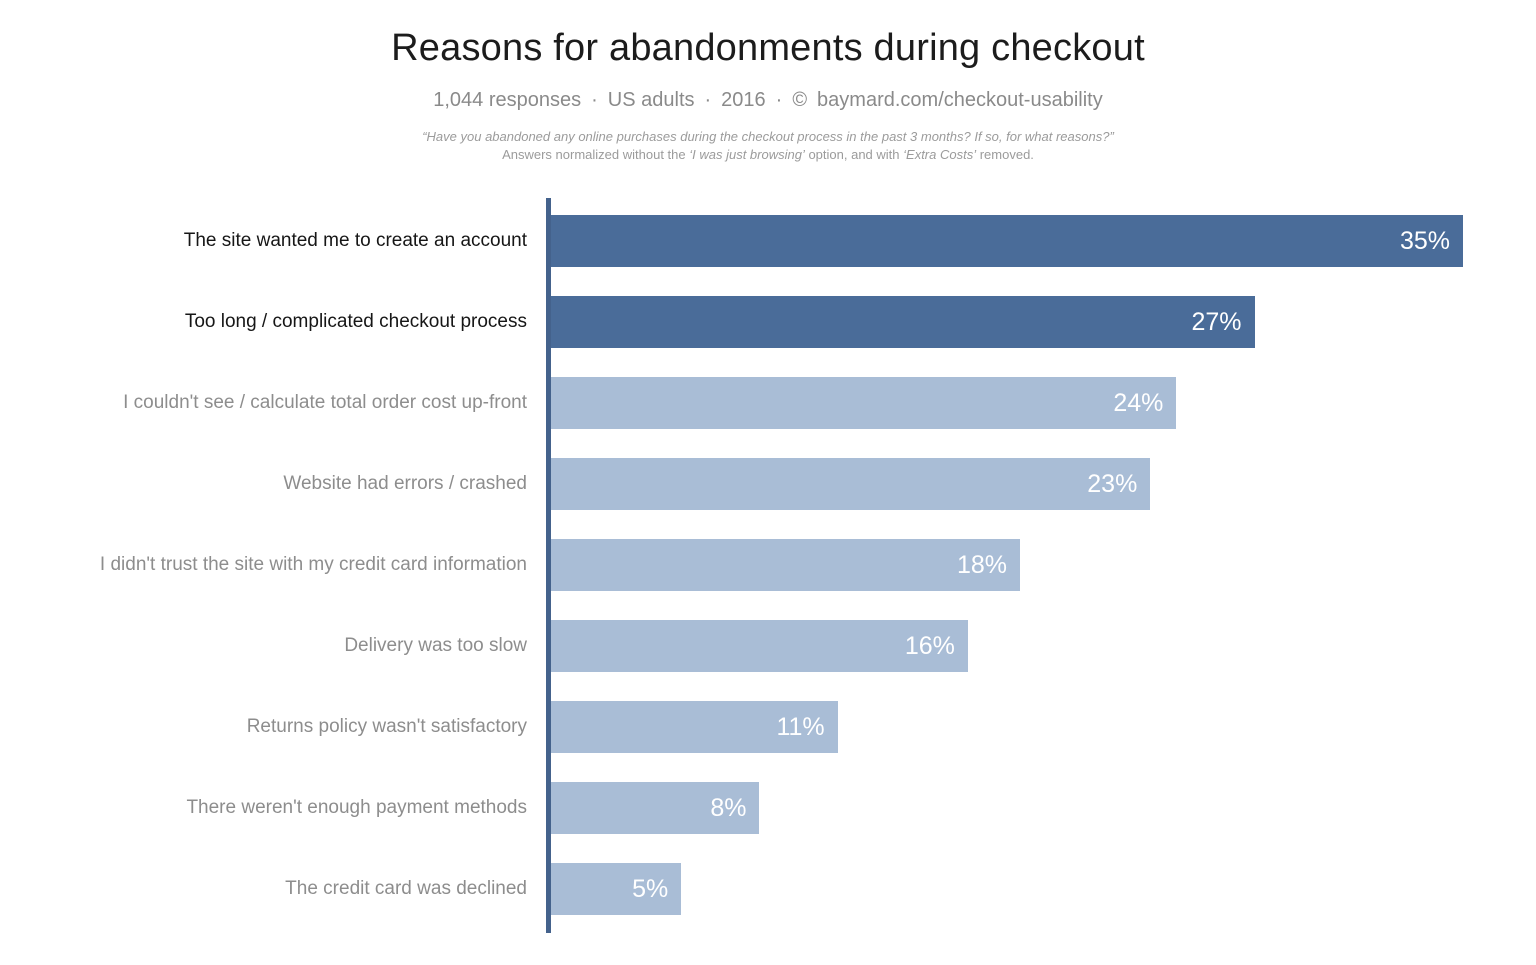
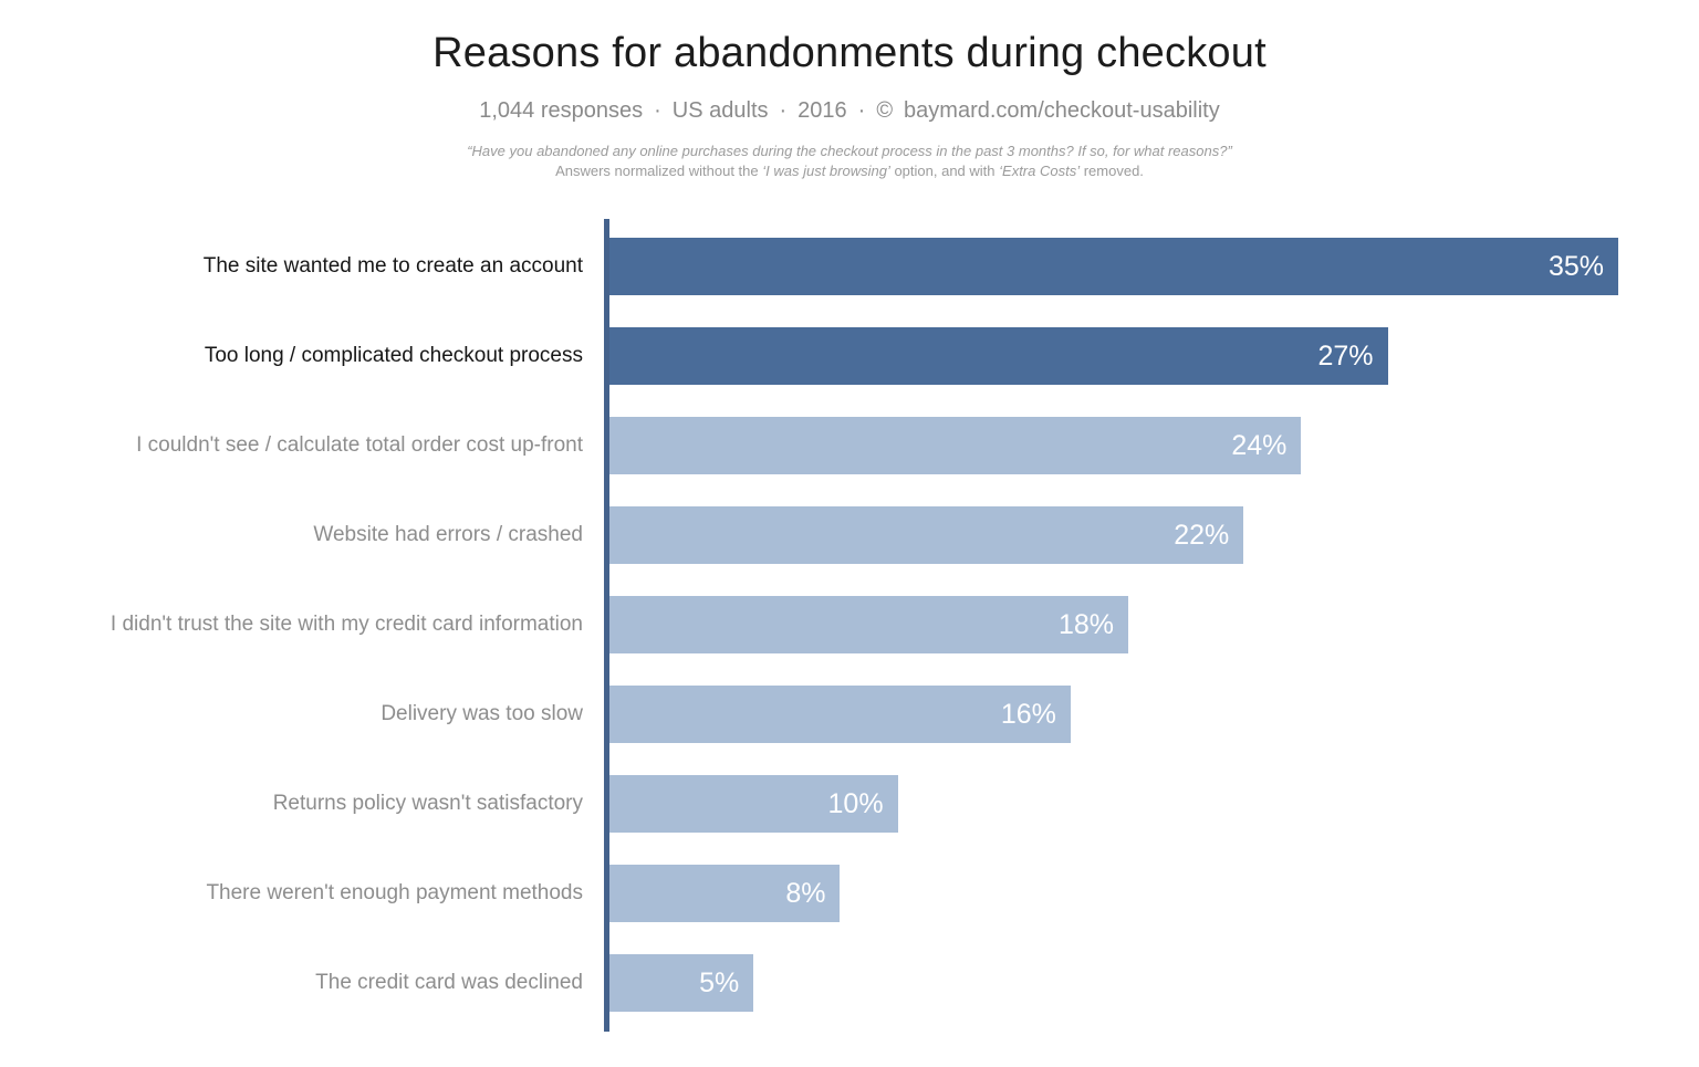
Website had errors / crashed: 23% -> 22%
Returns policy wasn't satisfactory: 11% -> 10%
